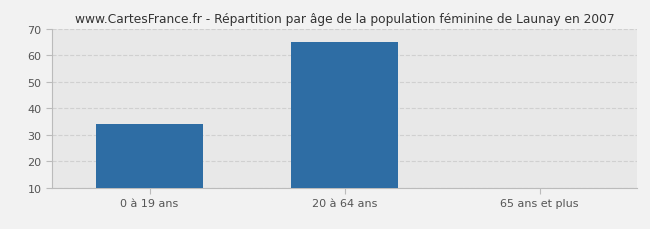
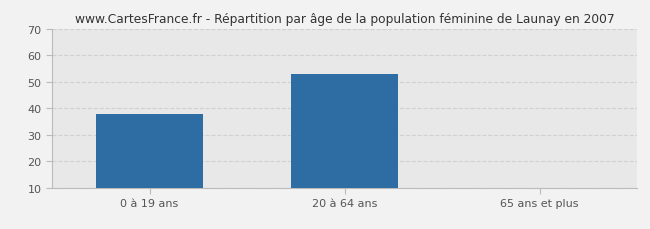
0 à 19 ans: 34 -> 38
20 à 64 ans: 65 -> 53
